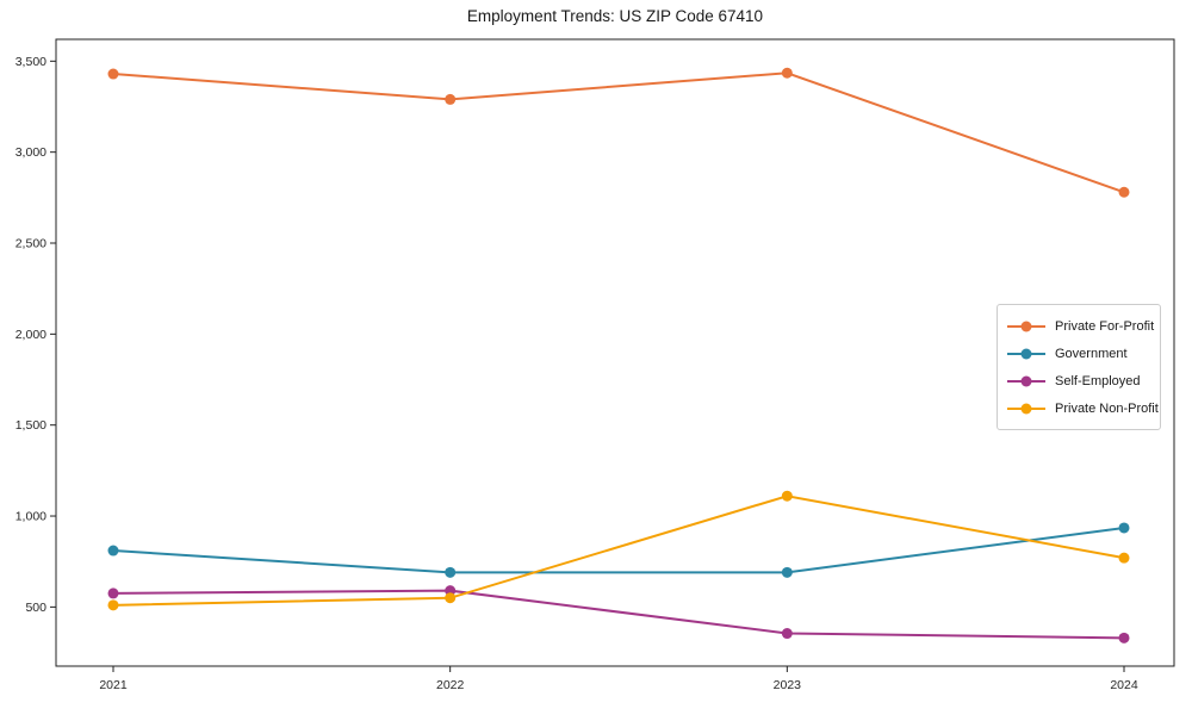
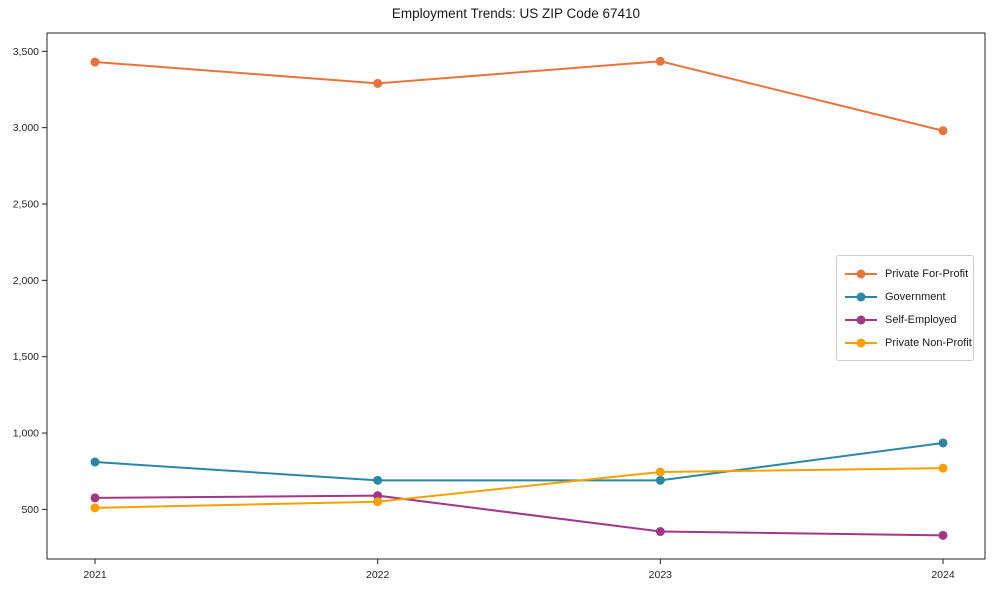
Private Non-Profit/2023: 1110 -> 740
Private For-Profit/2024: 2780 -> 2980
